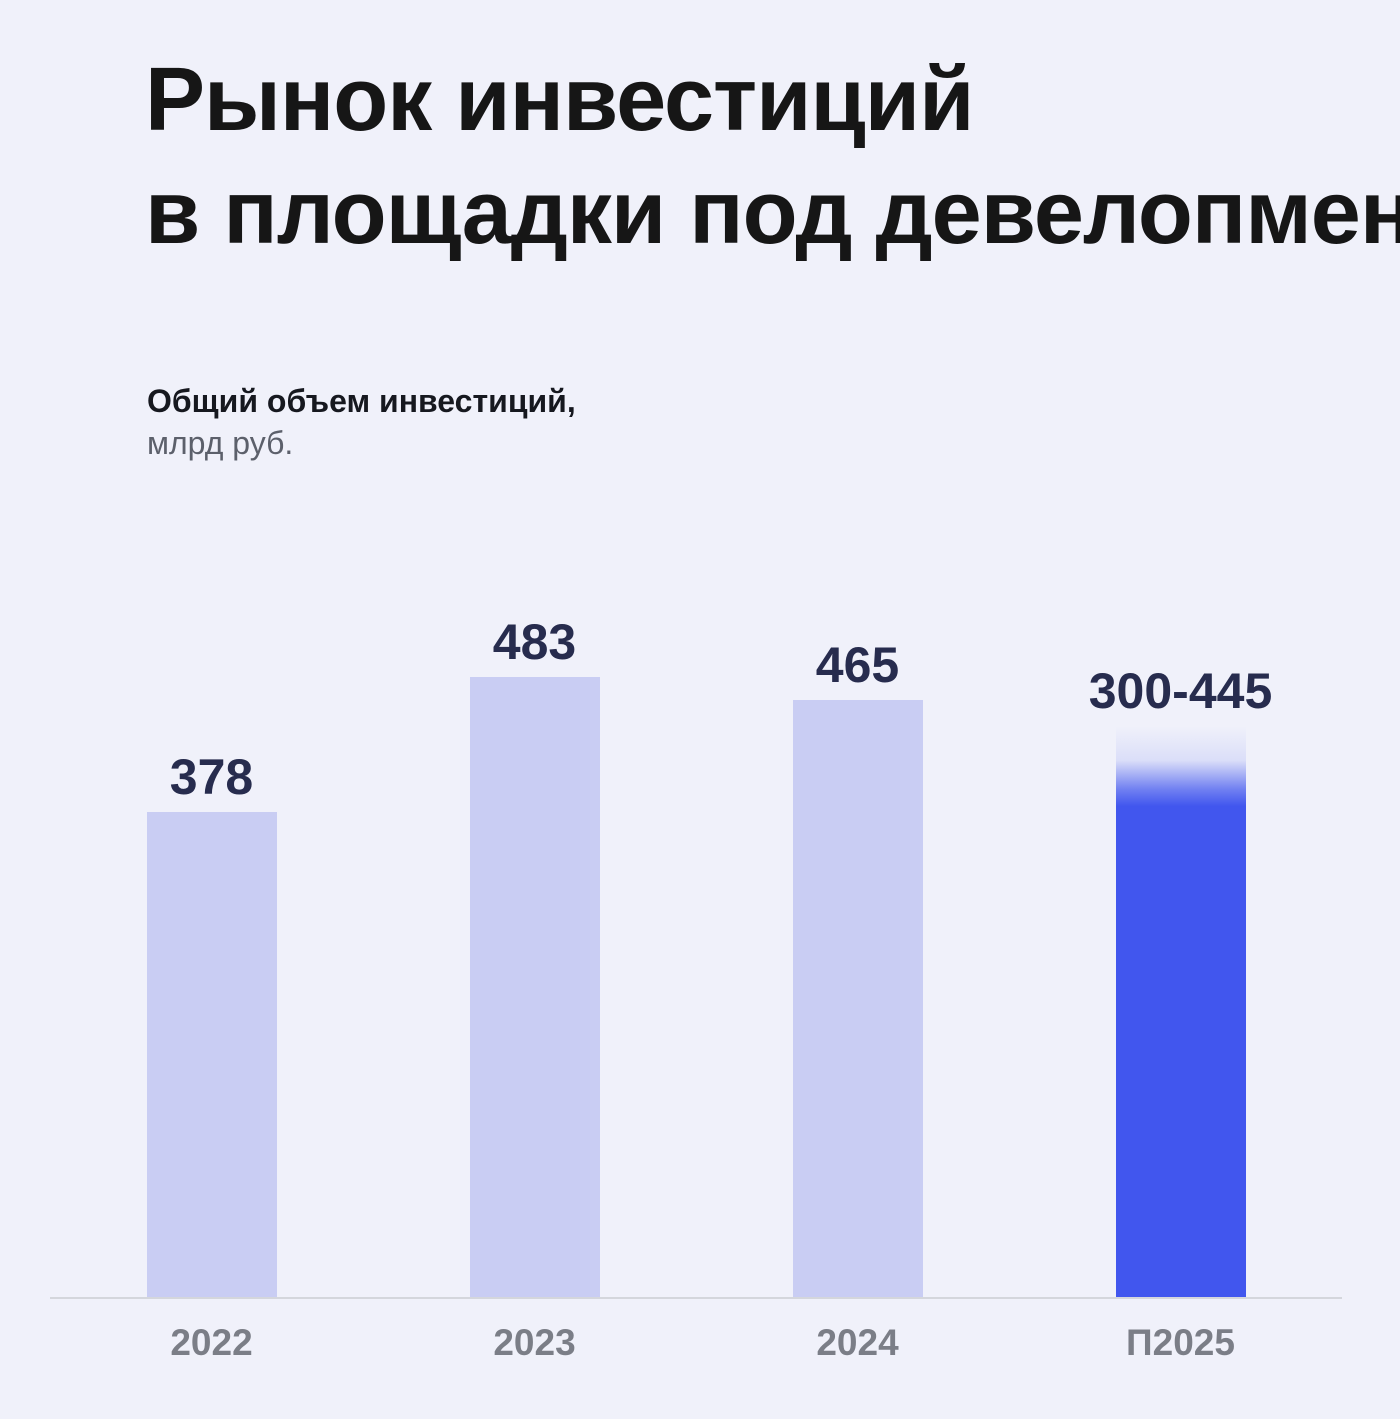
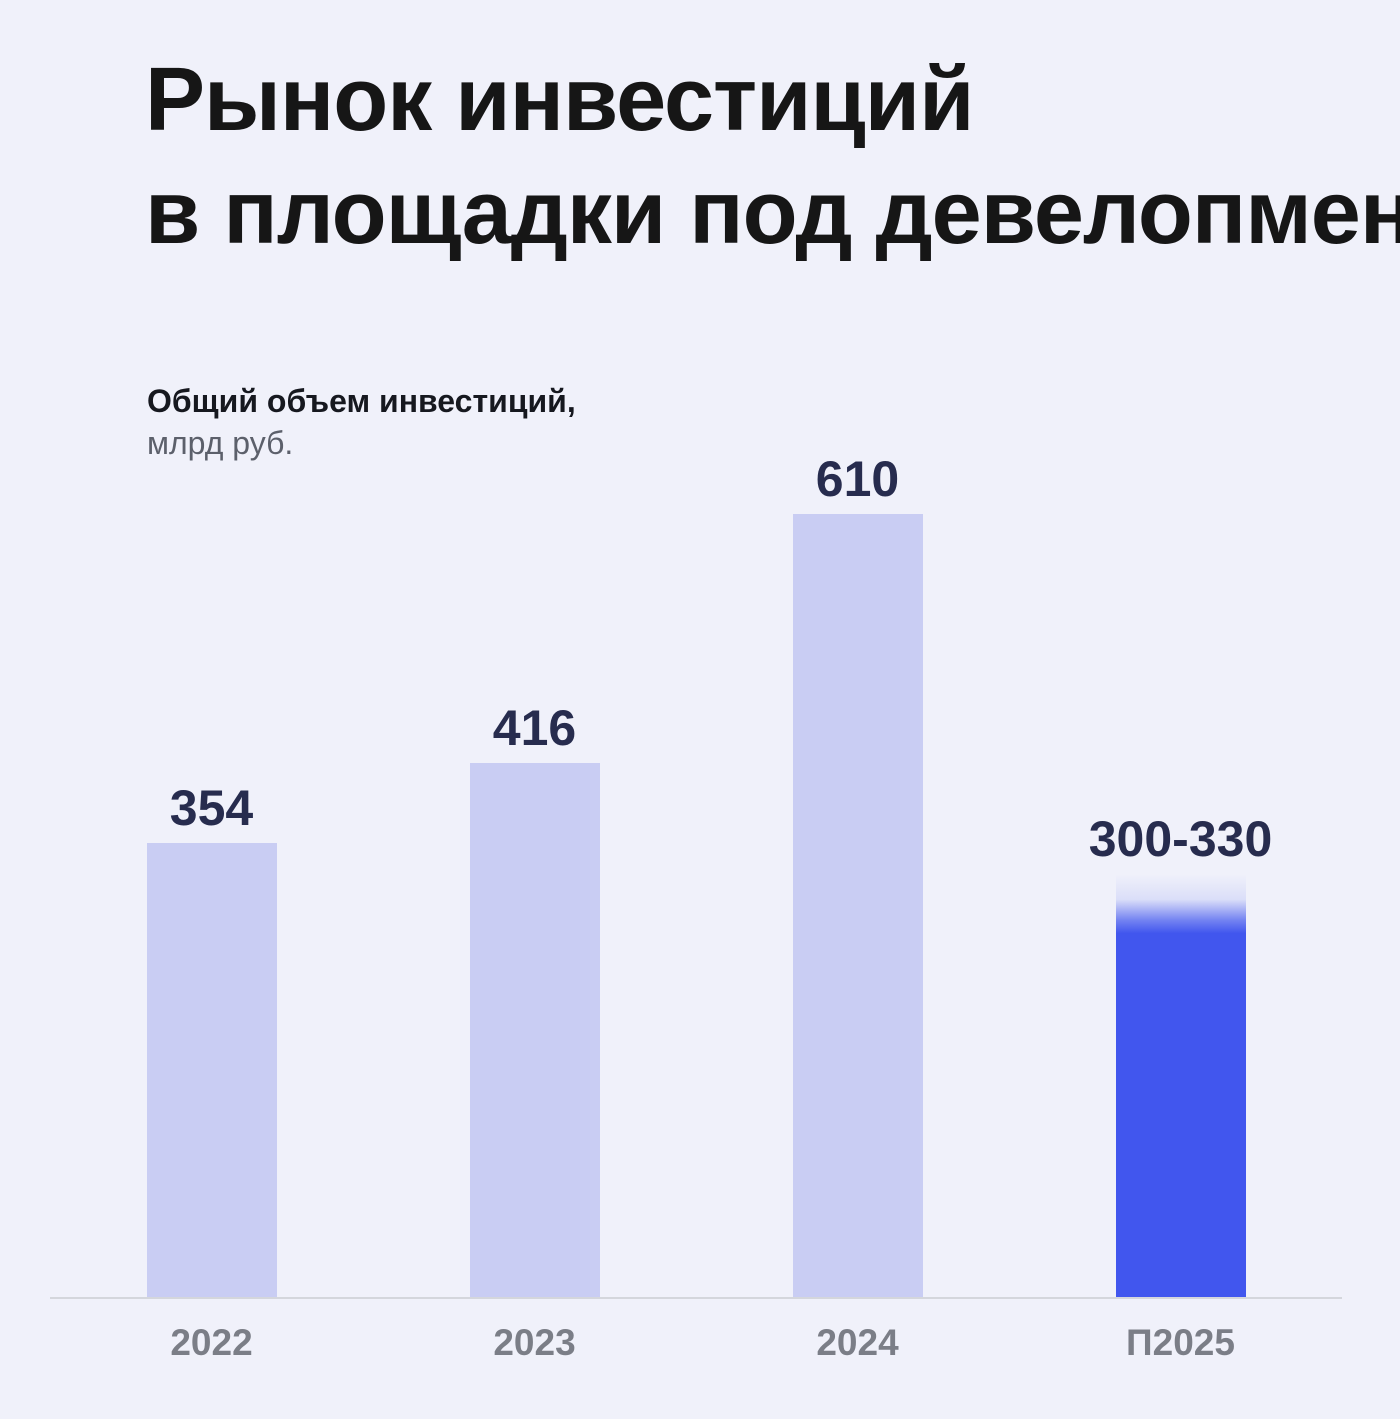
2022: 378 -> 354
2023: 483 -> 416
2024: 465 -> 610
П2025: 445 -> 330
